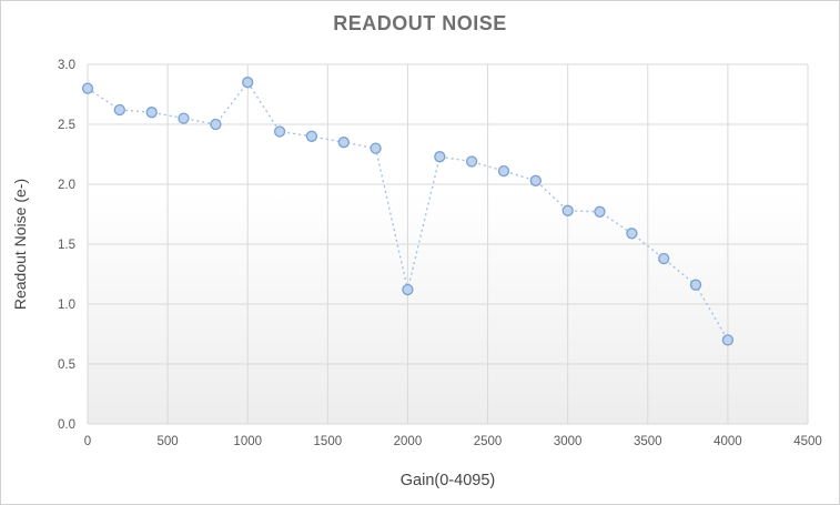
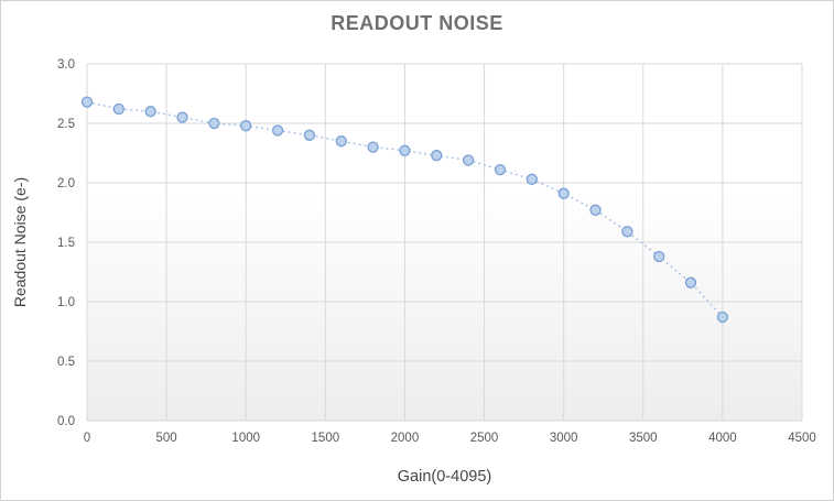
0: 2.80 -> 2.68
1000: 2.85 -> 2.48
2000: 1.12 -> 2.27
3000: 1.78 -> 1.91
4000: 0.70 -> 0.87
